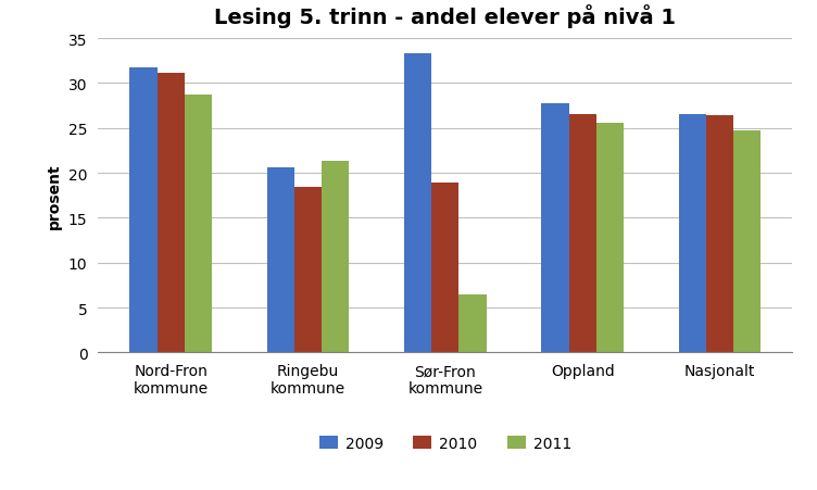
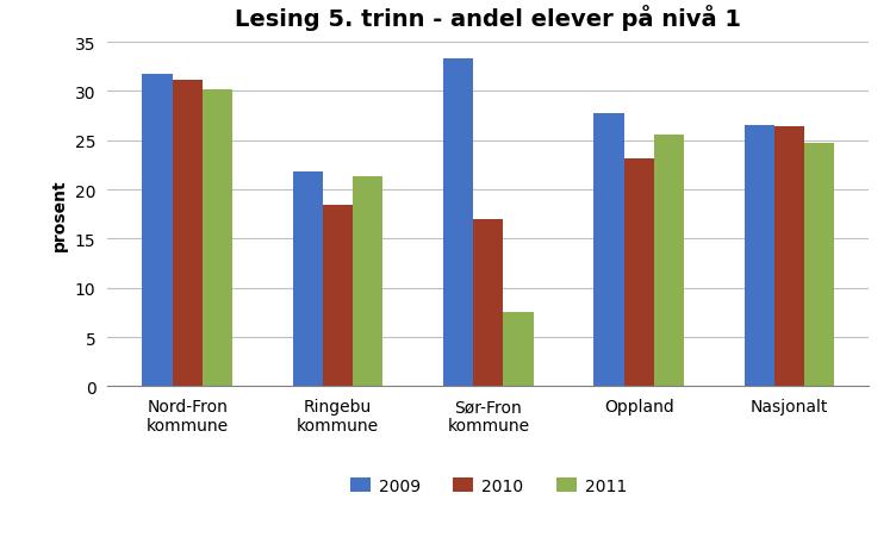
2011/Nord-Fron kommune: 28.7 -> 30.2
2009/Ringebu kommune: 20.6 -> 21.8
2010/Sør-Fron kommune: 18.9 -> 17.0
2011/Sør-Fron kommune: 6.5 -> 7.6
2010/Oppland: 26.6 -> 23.2
